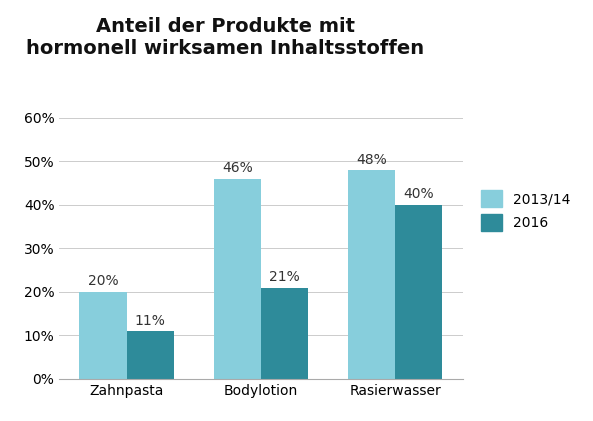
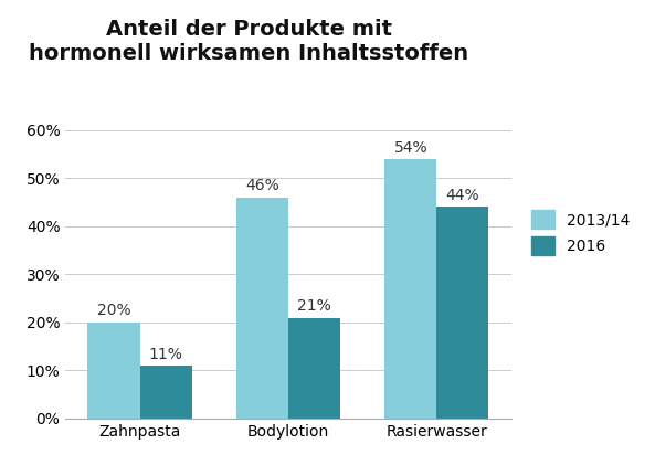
2013/14/Rasierwasser: 48% -> 54%
2016/Rasierwasser: 40% -> 44%
